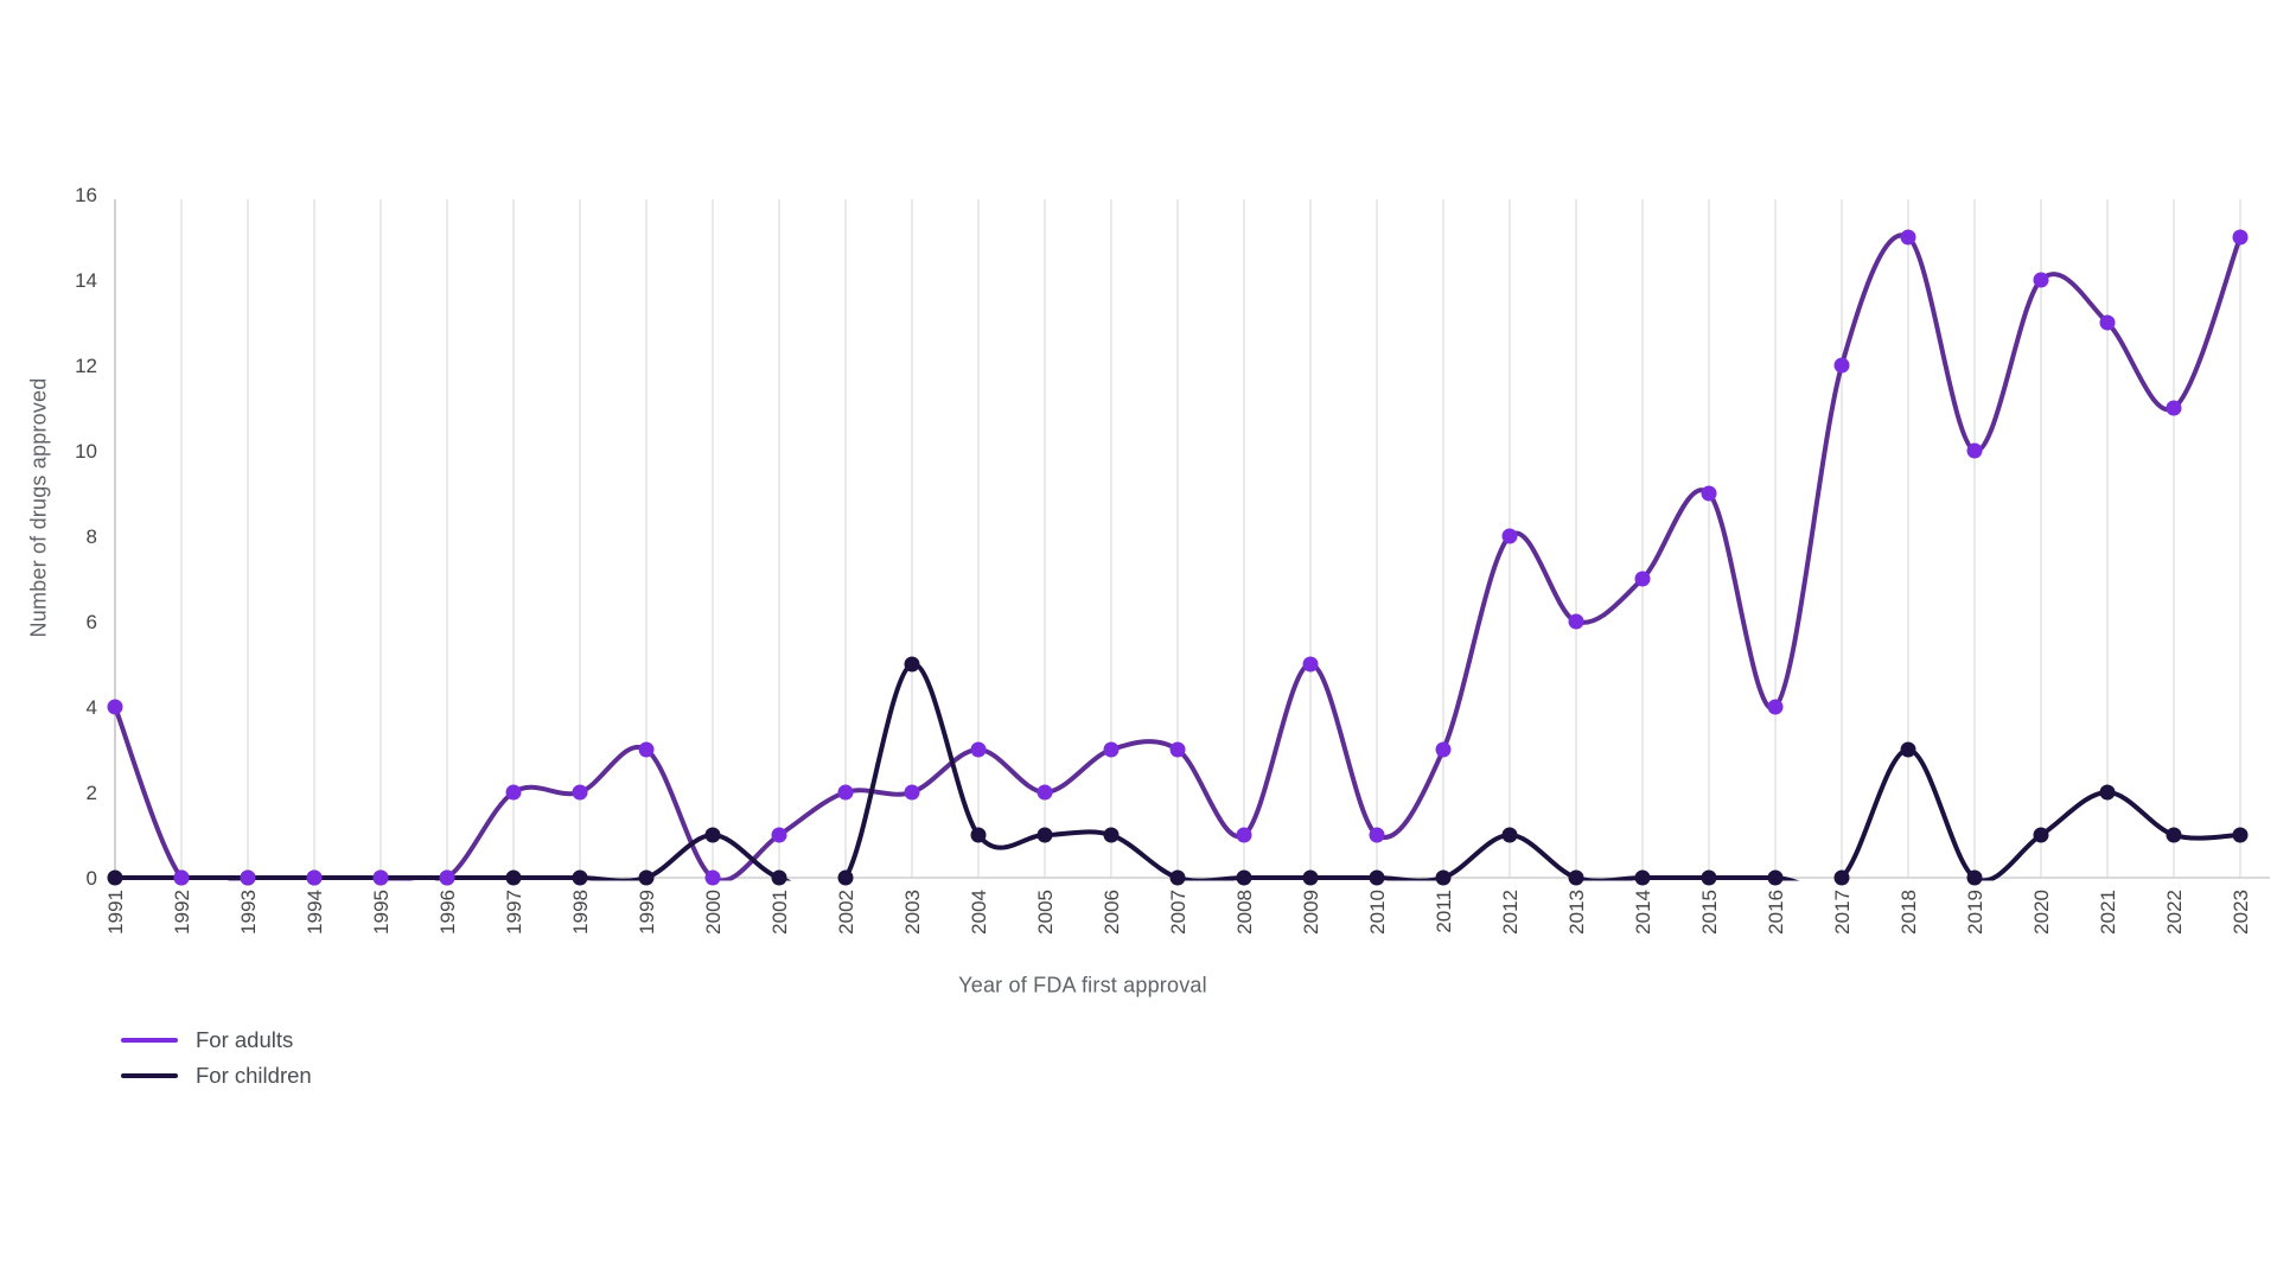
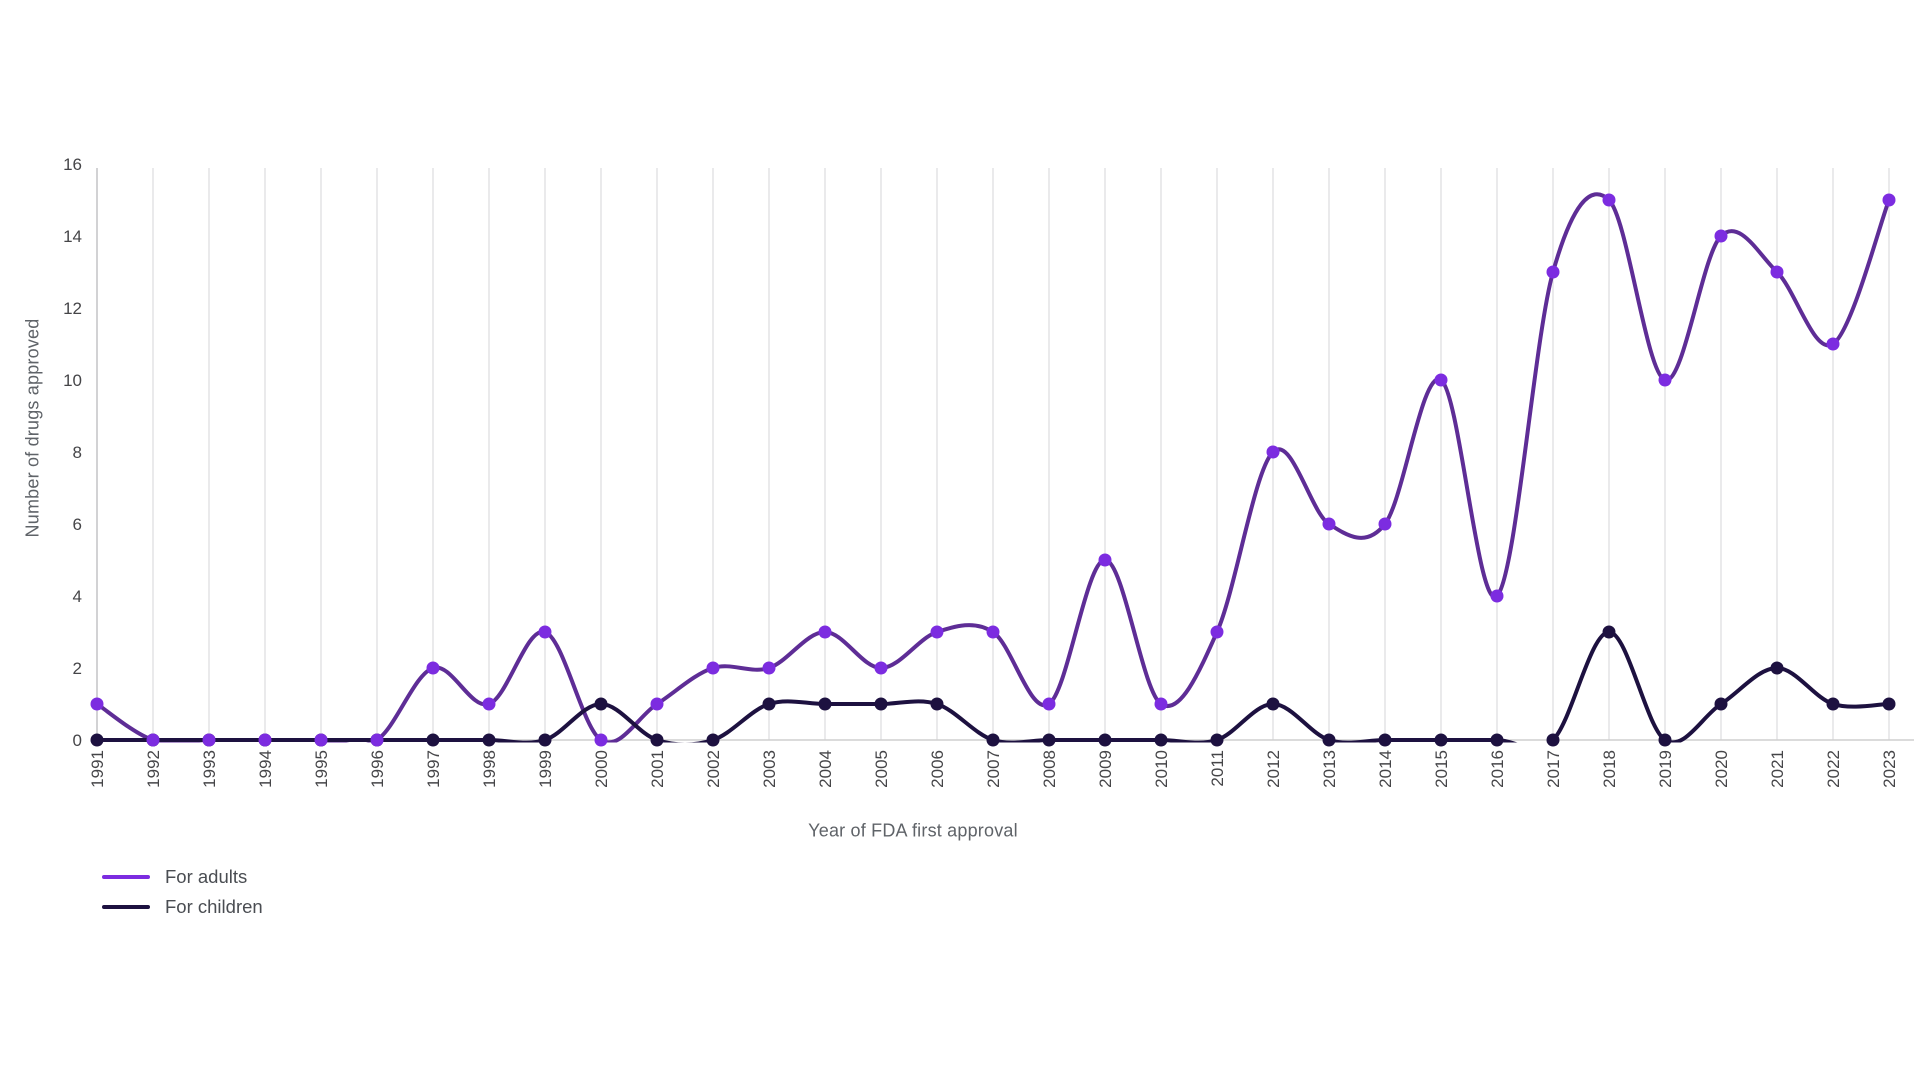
For adults/1991: 4 -> 1
For adults/1998: 2 -> 1
For children/2003: 5 -> 1
For adults/2014: 7 -> 6
For adults/2015: 9 -> 10
For adults/2017: 12 -> 13
